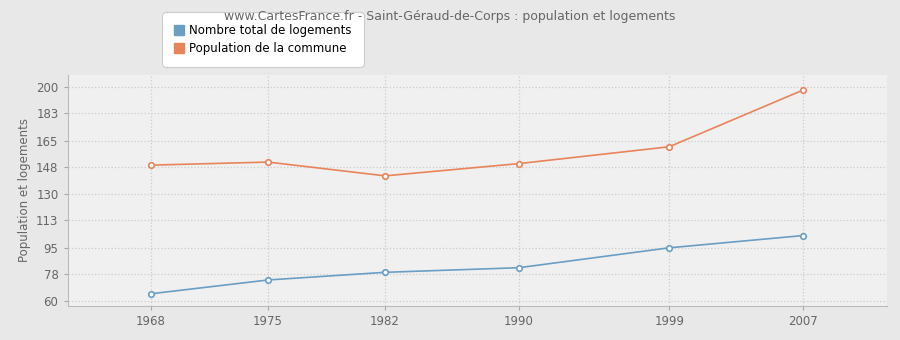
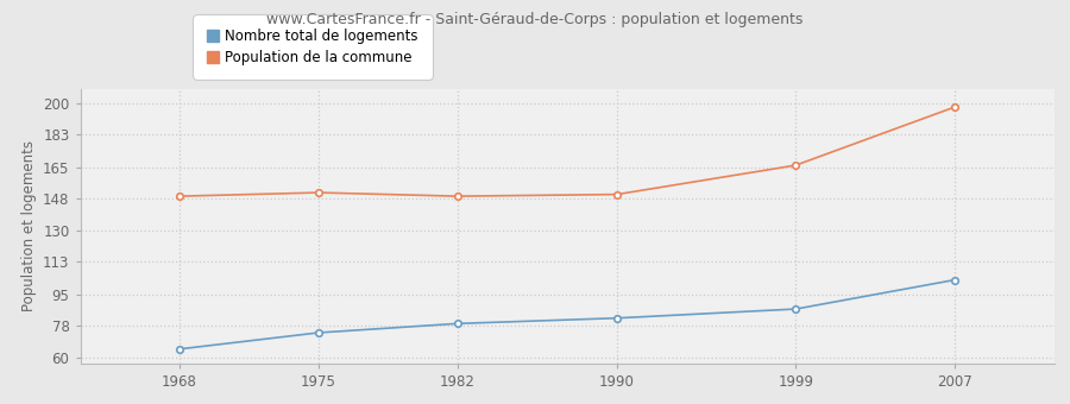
Population de la commune/1982: 142 -> 149
Nombre total de logements/1999: 95 -> 87
Population de la commune/1999: 161 -> 166
